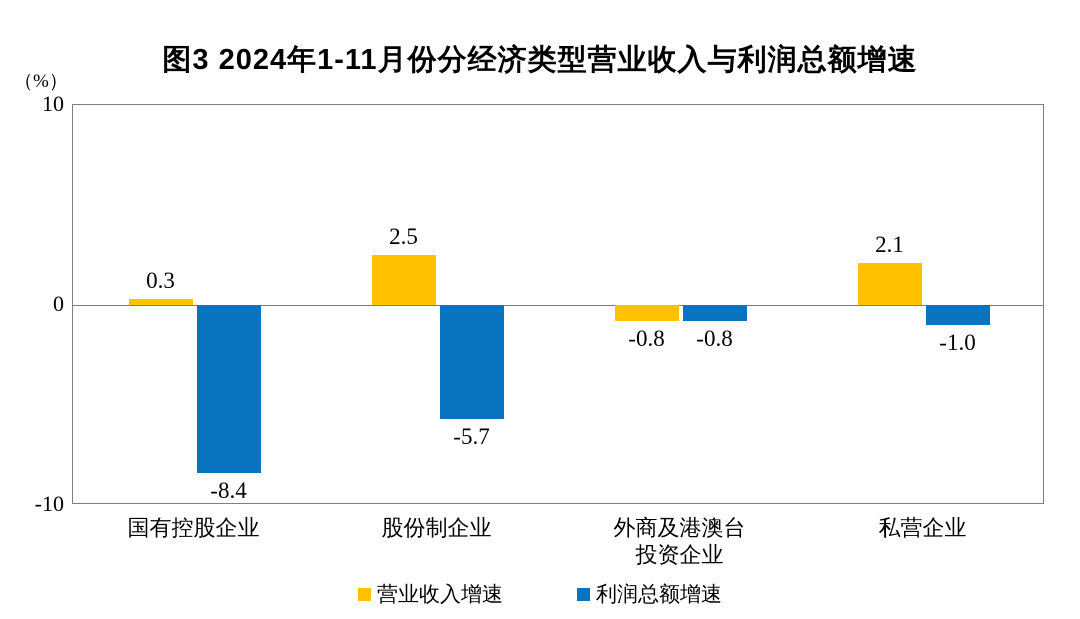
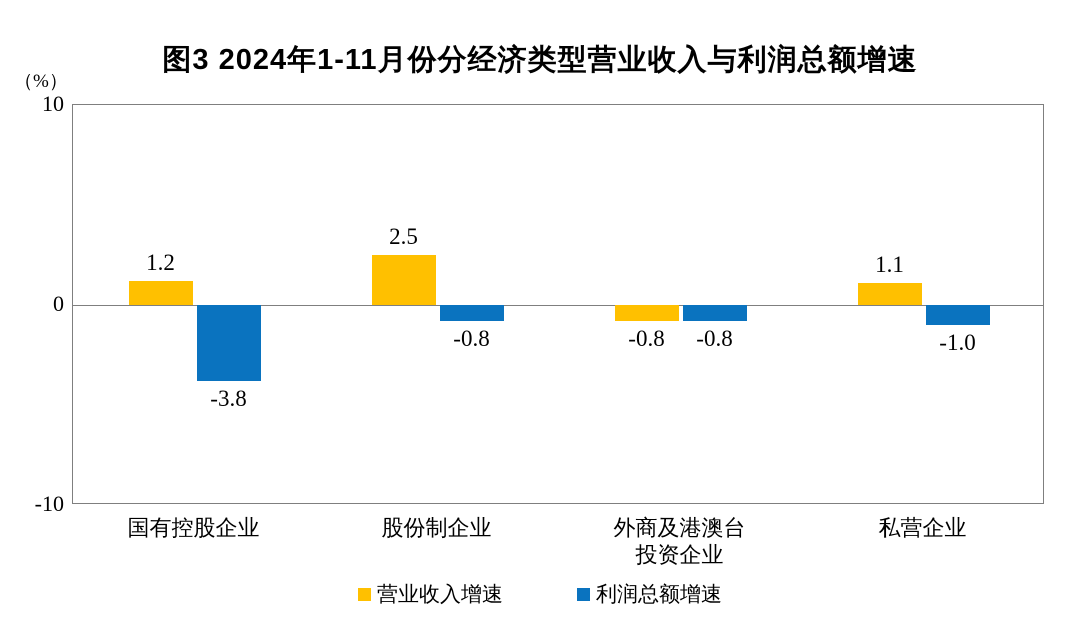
营业收入增速/国有控股企业: 0.3 -> 1.2
利润总额增速/国有控股企业: -8.4 -> -3.8
利润总额增速/股份制企业: -5.7 -> -0.8
营业收入增速/私营企业: 2.1 -> 1.1
